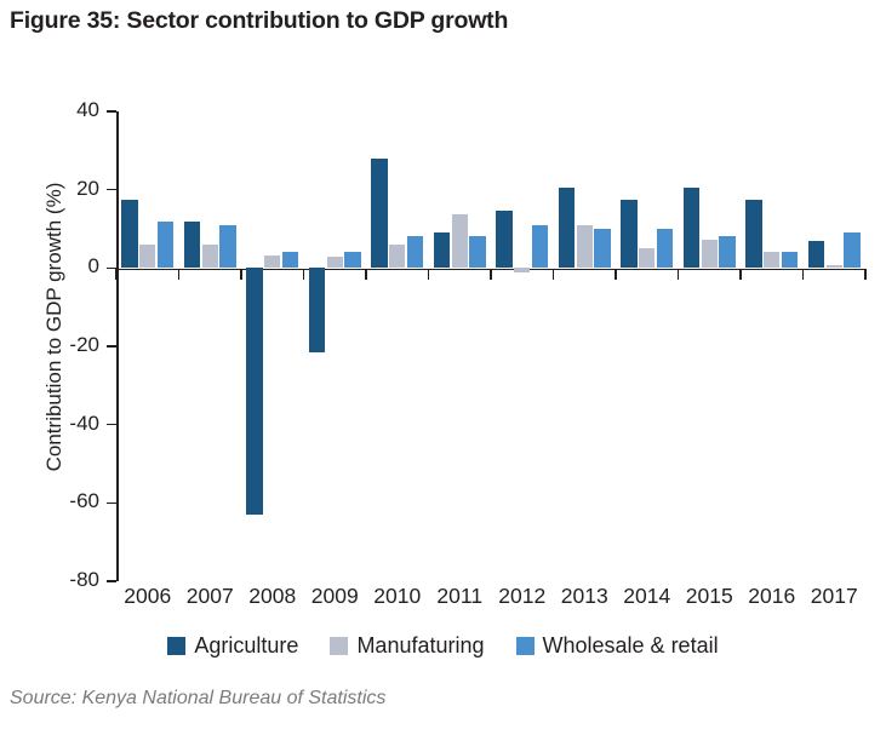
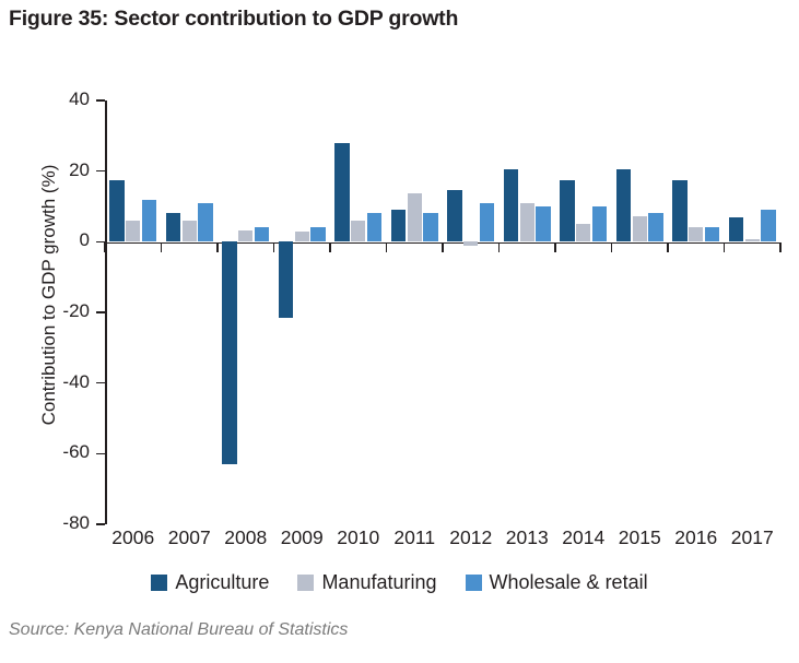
Agriculture/2007: 12 -> 8
